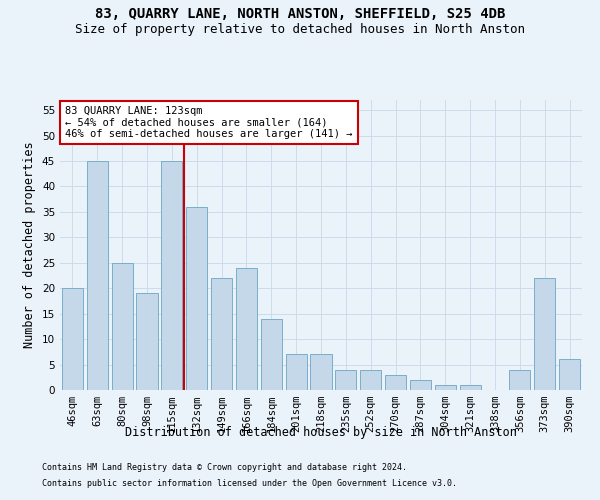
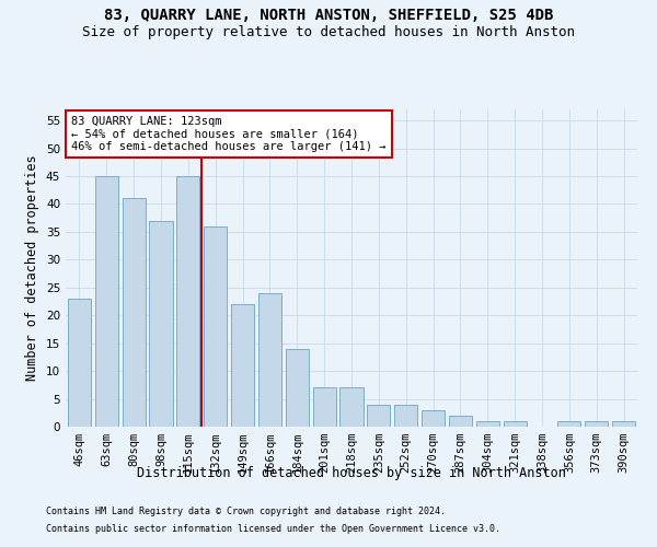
46sqm: 20 -> 23
80sqm: 25 -> 41
98sqm: 19 -> 37
356sqm: 4 -> 1
373sqm: 22 -> 1
390sqm: 6 -> 1
